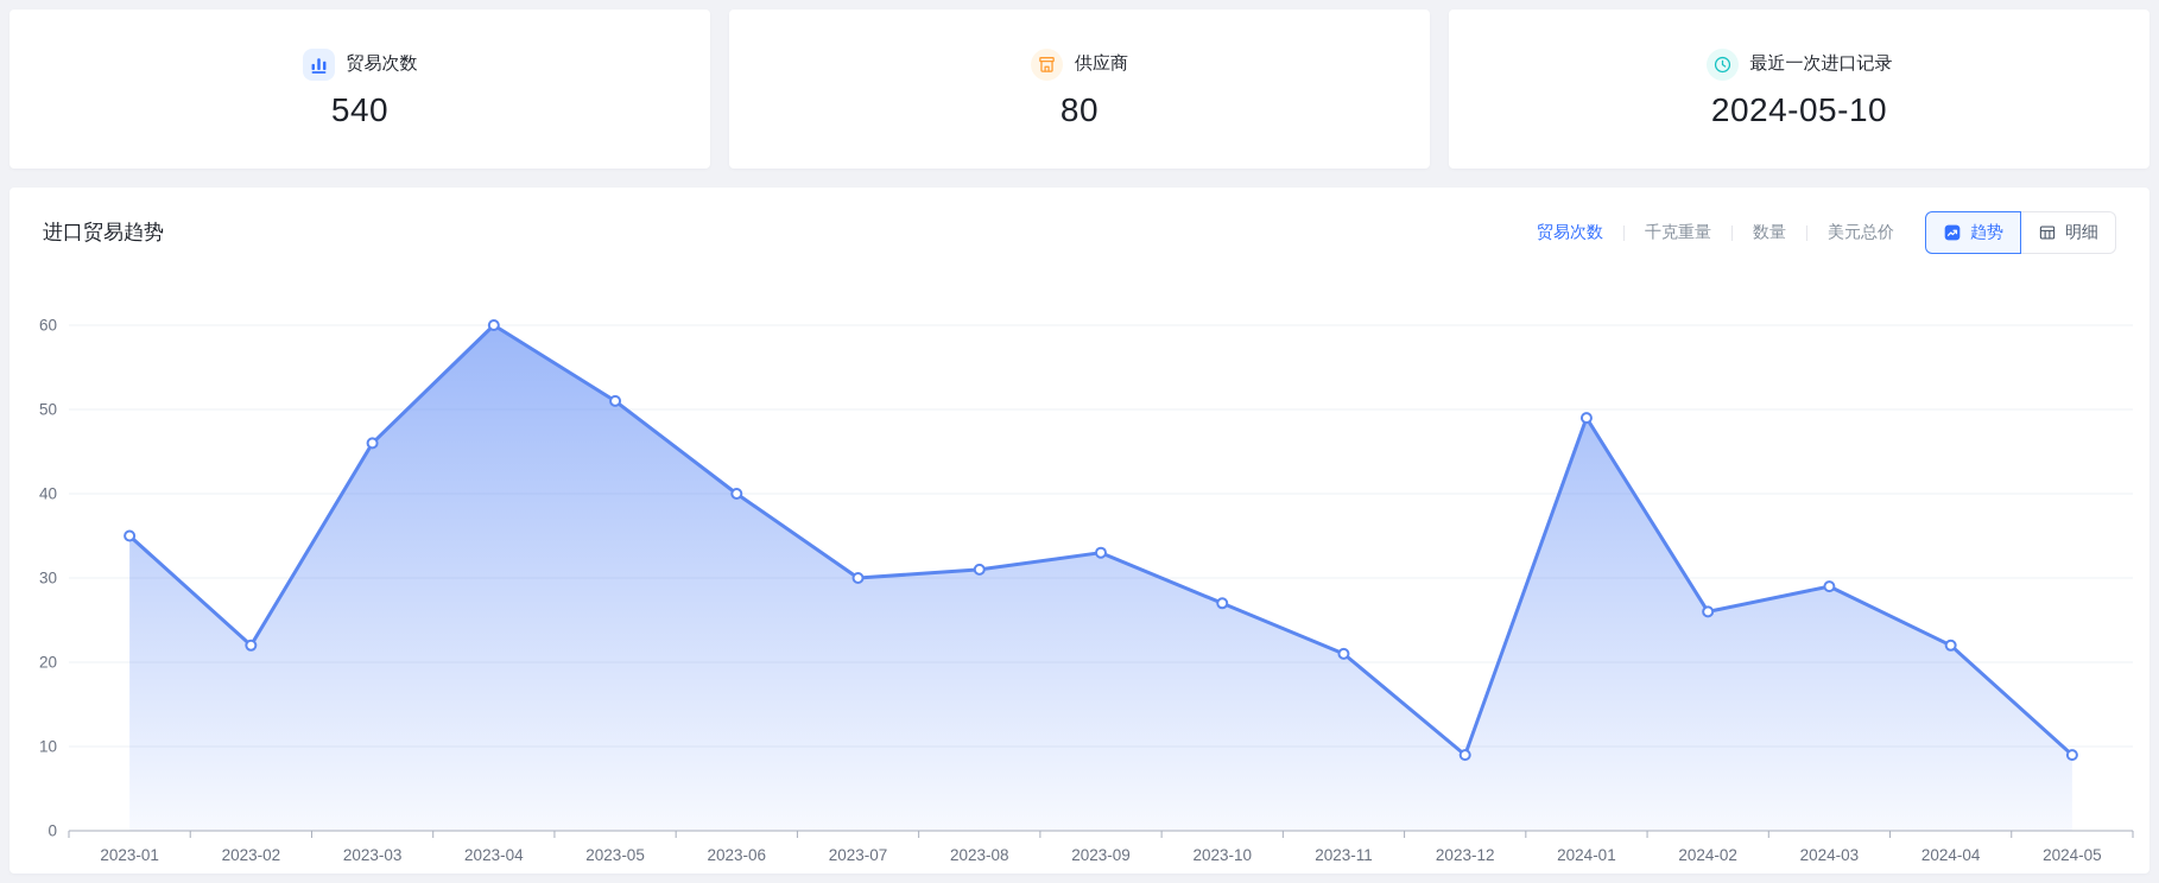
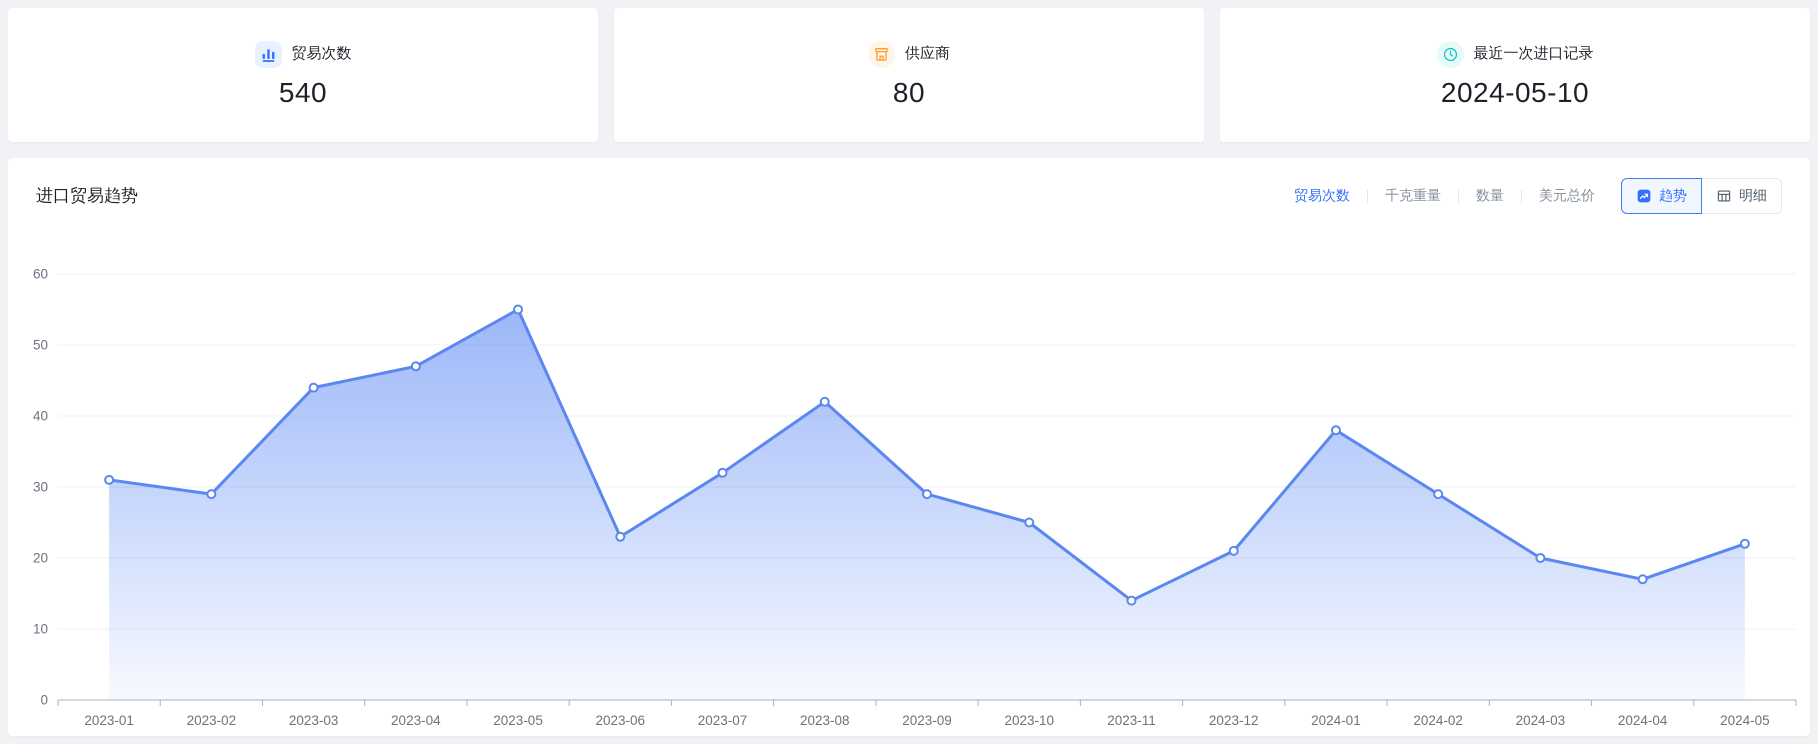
2023-01: 35 -> 31
2023-02: 22 -> 29
2023-03: 46 -> 44
2023-04: 60 -> 47
2023-05: 51 -> 55
2023-06: 40 -> 23
2023-07: 30 -> 32
2023-08: 31 -> 42
2023-09: 33 -> 29
2023-10: 27 -> 25
2023-11: 21 -> 14
2023-12: 9 -> 21
2024-01: 49 -> 38
2024-02: 26 -> 29
2024-03: 29 -> 20
2024-04: 22 -> 17
2024-05: 9 -> 22
